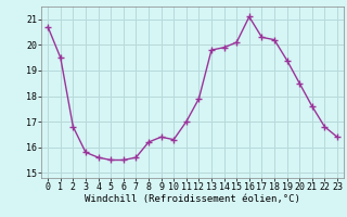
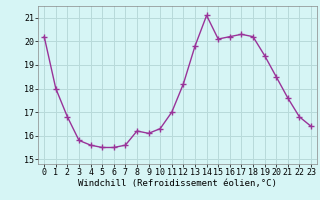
0: 20.7 -> 20.2
1: 19.5 -> 18.0
9: 16.4 -> 16.1
12: 17.9 -> 18.2
14: 19.9 -> 21.1
16: 21.1 -> 20.2
